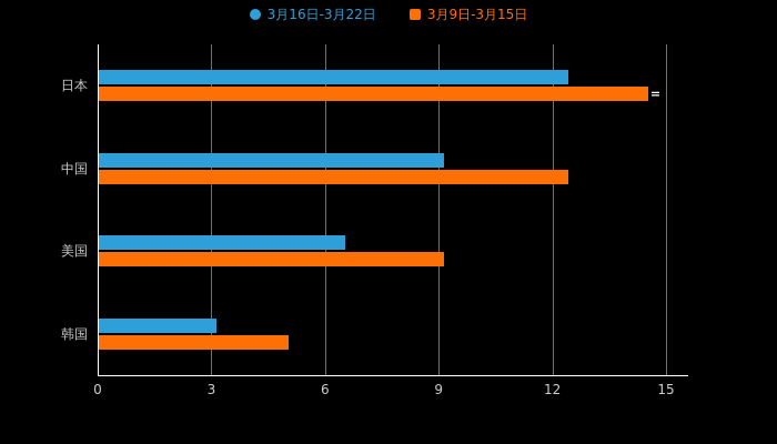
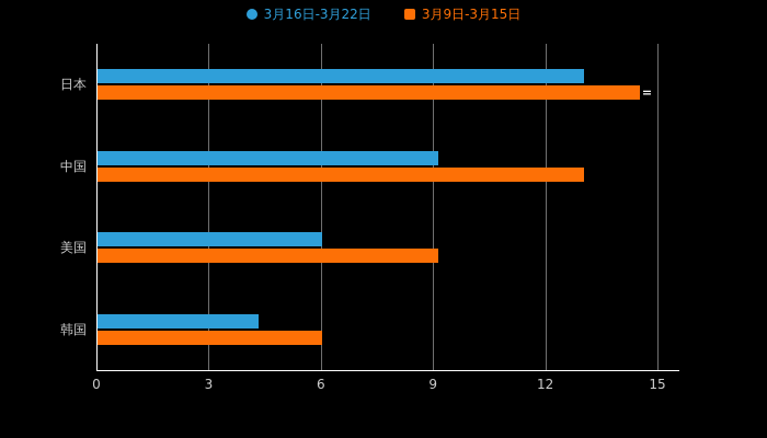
3月16日-3月22日/日本: 12.4 -> 13.0
3月9日-3月15日/中国: 12.4 -> 13.0
3月16日-3月22日/美国: 6.5 -> 6.0
3月16日-3月22日/韩国: 3.1 -> 4.3
3月9日-3月15日/韩国: 5.0 -> 6.0
